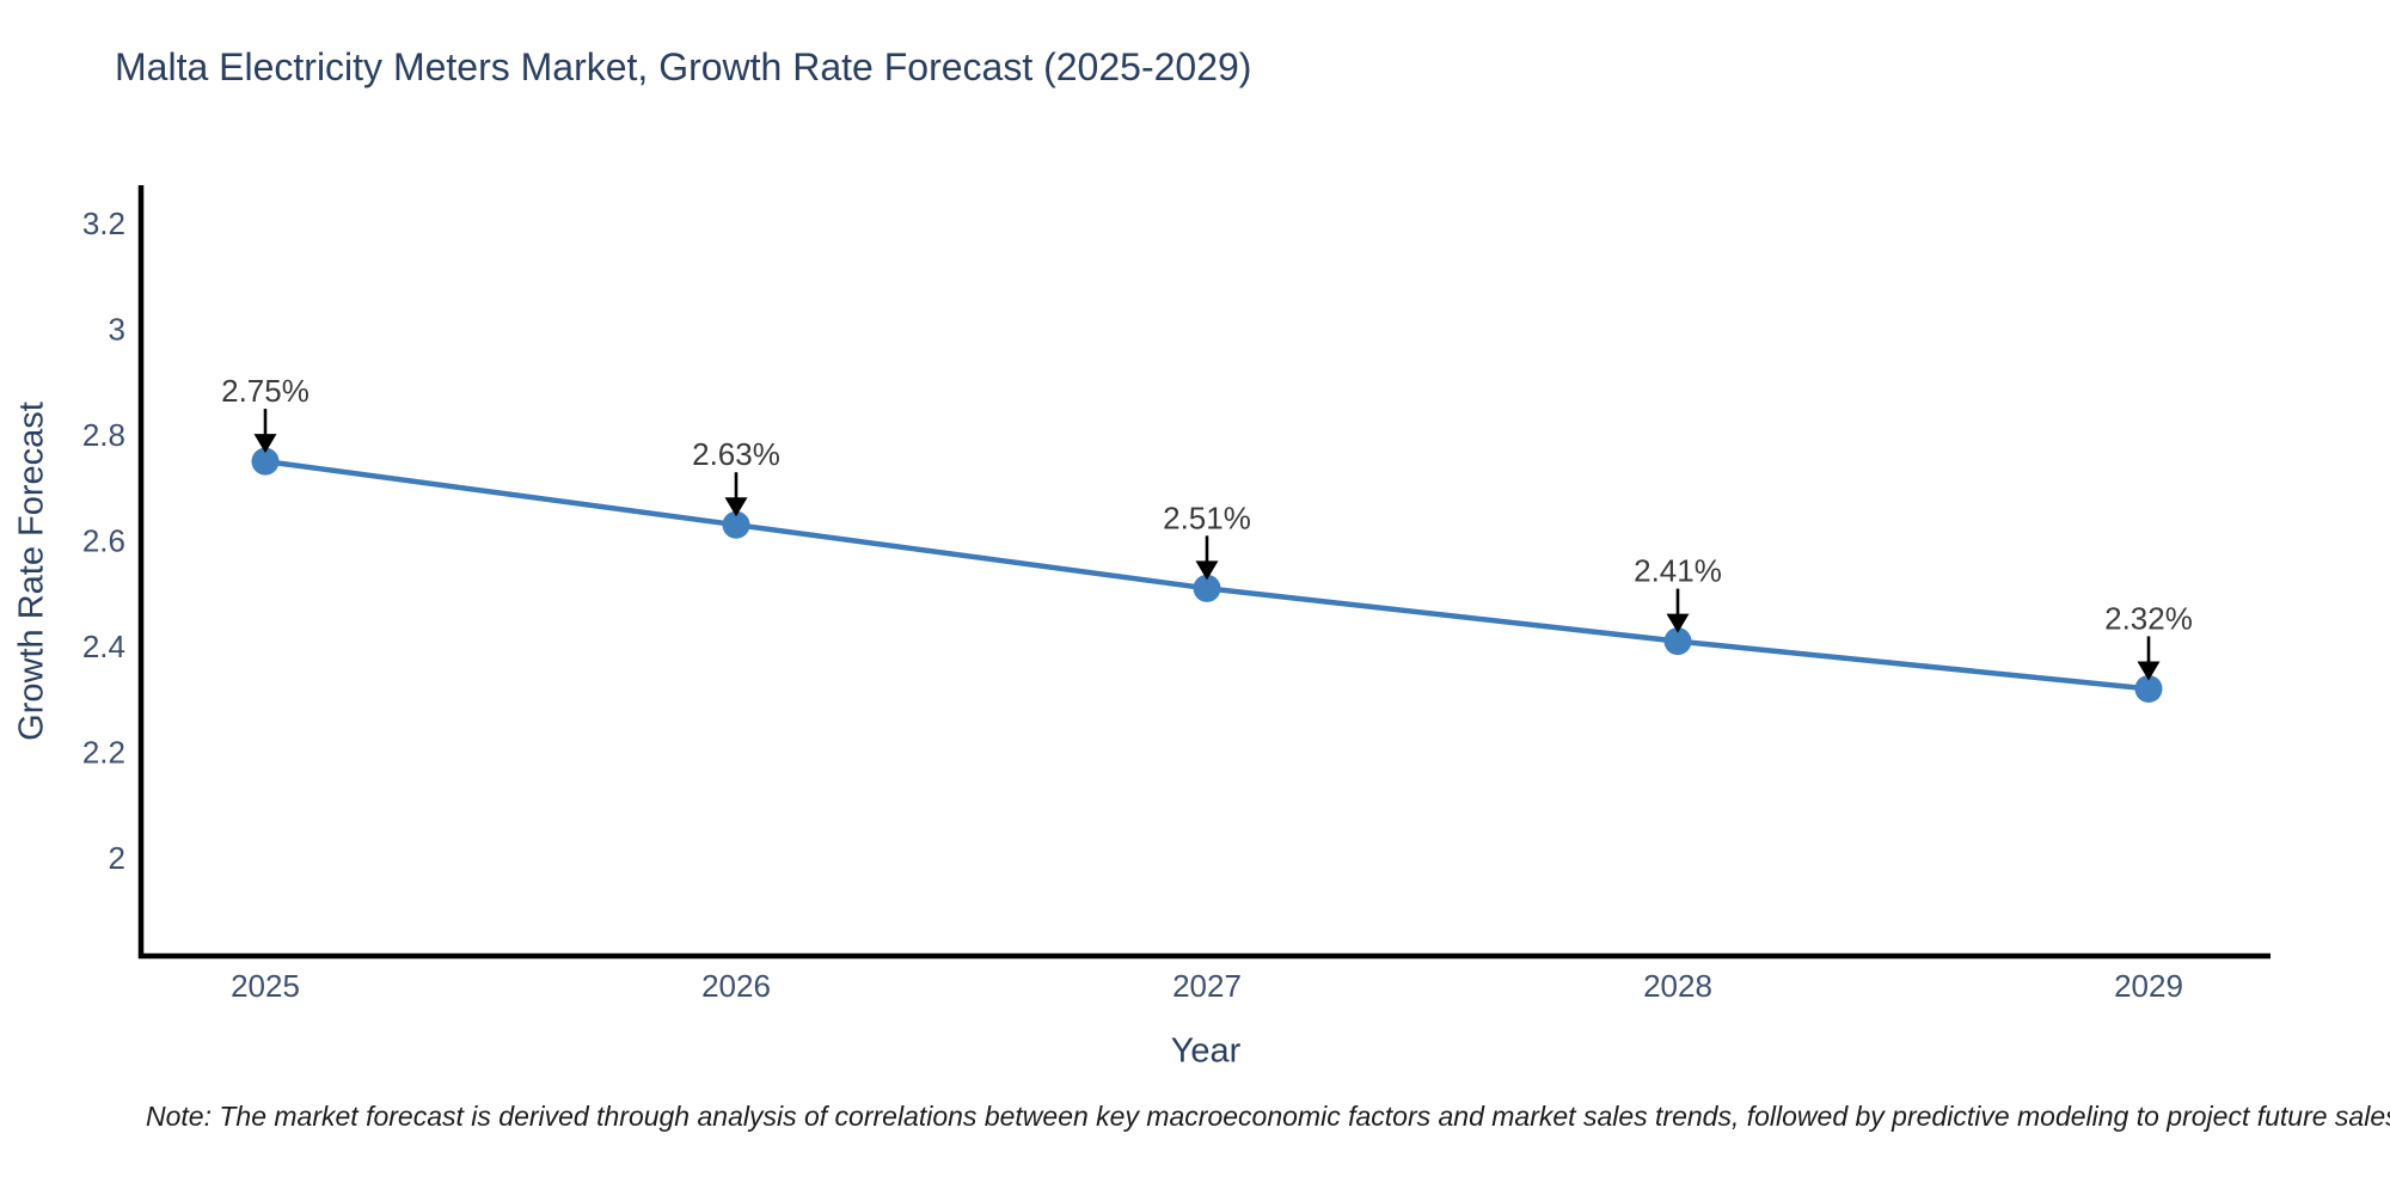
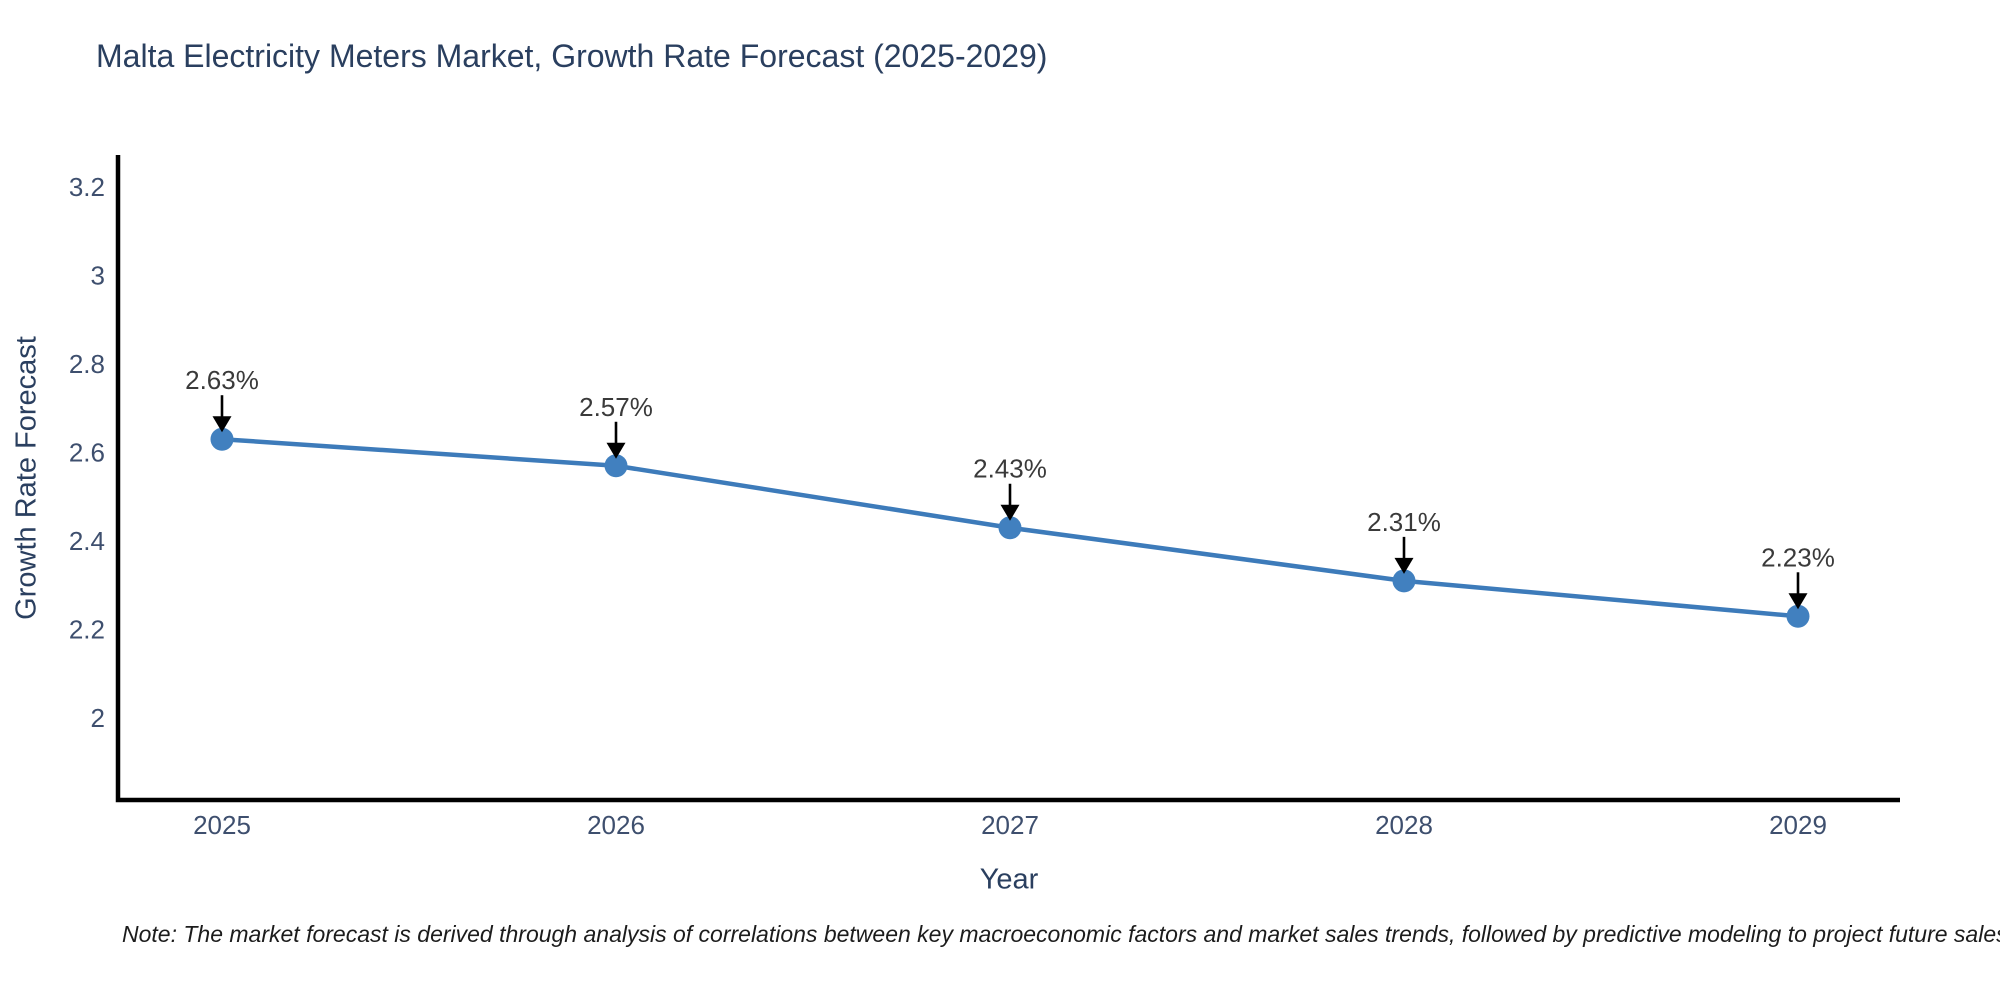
2025: 2.75% -> 2.63%
2026: 2.63% -> 2.57%
2027: 2.51% -> 2.43%
2028: 2.41% -> 2.31%
2029: 2.32% -> 2.23%
